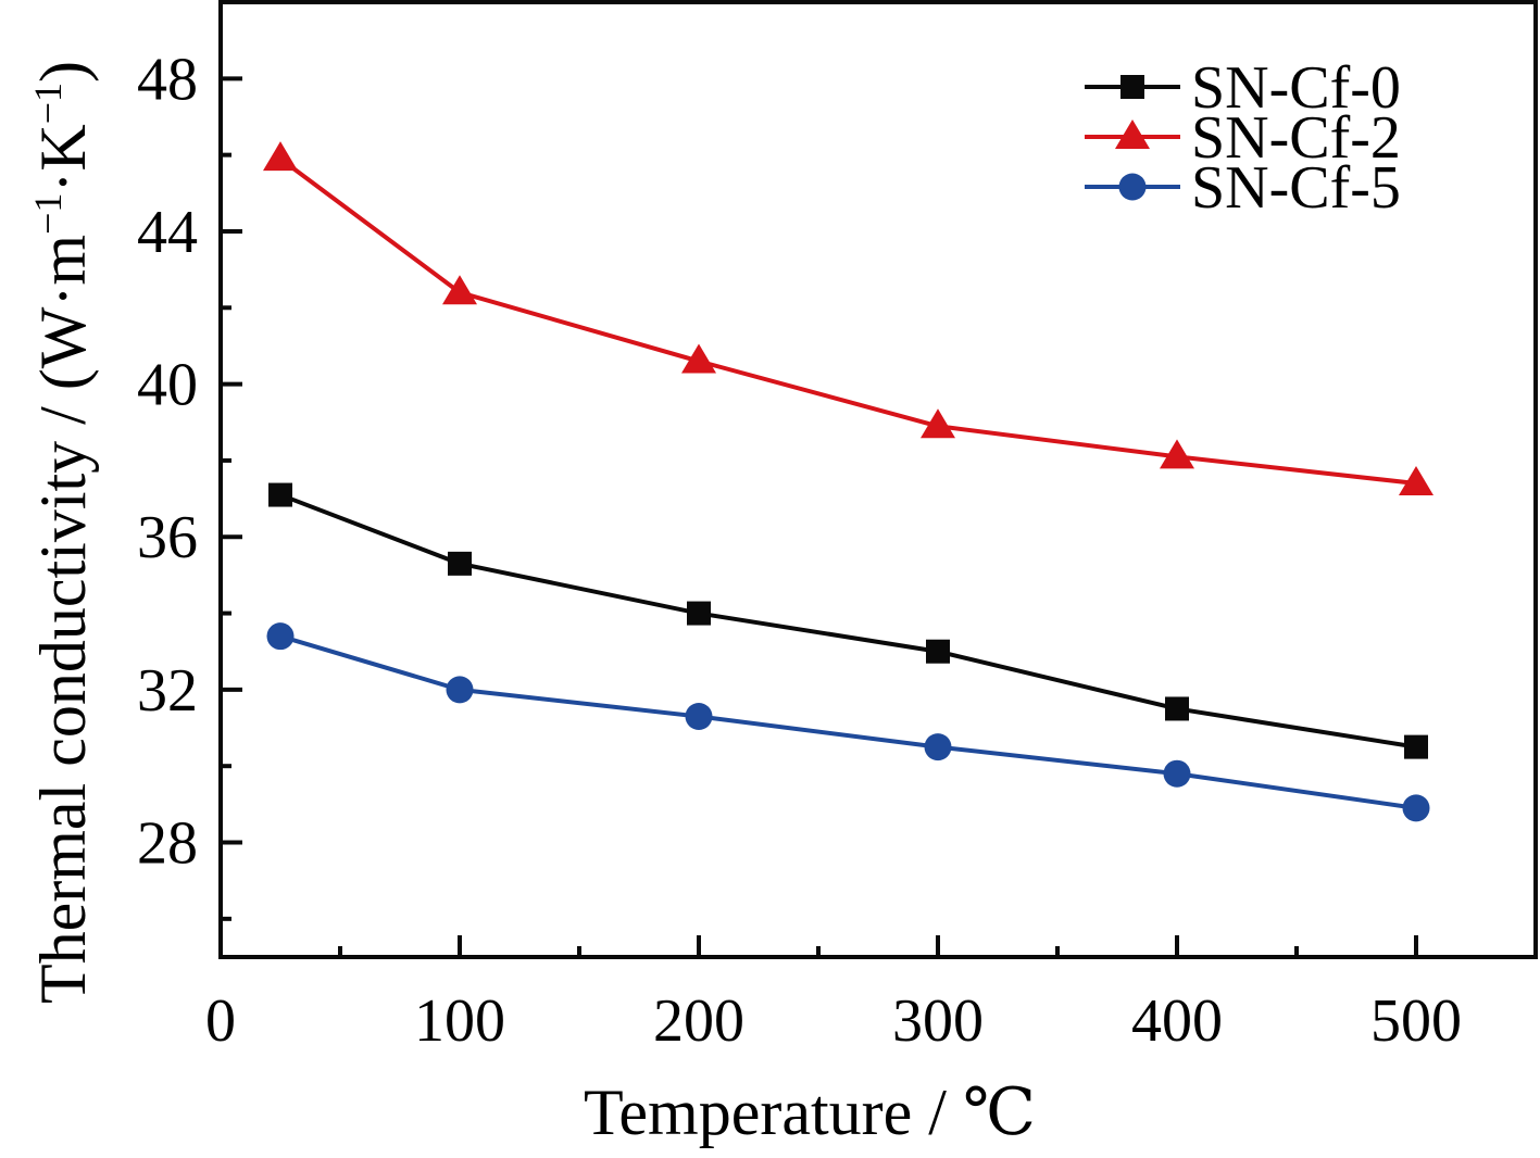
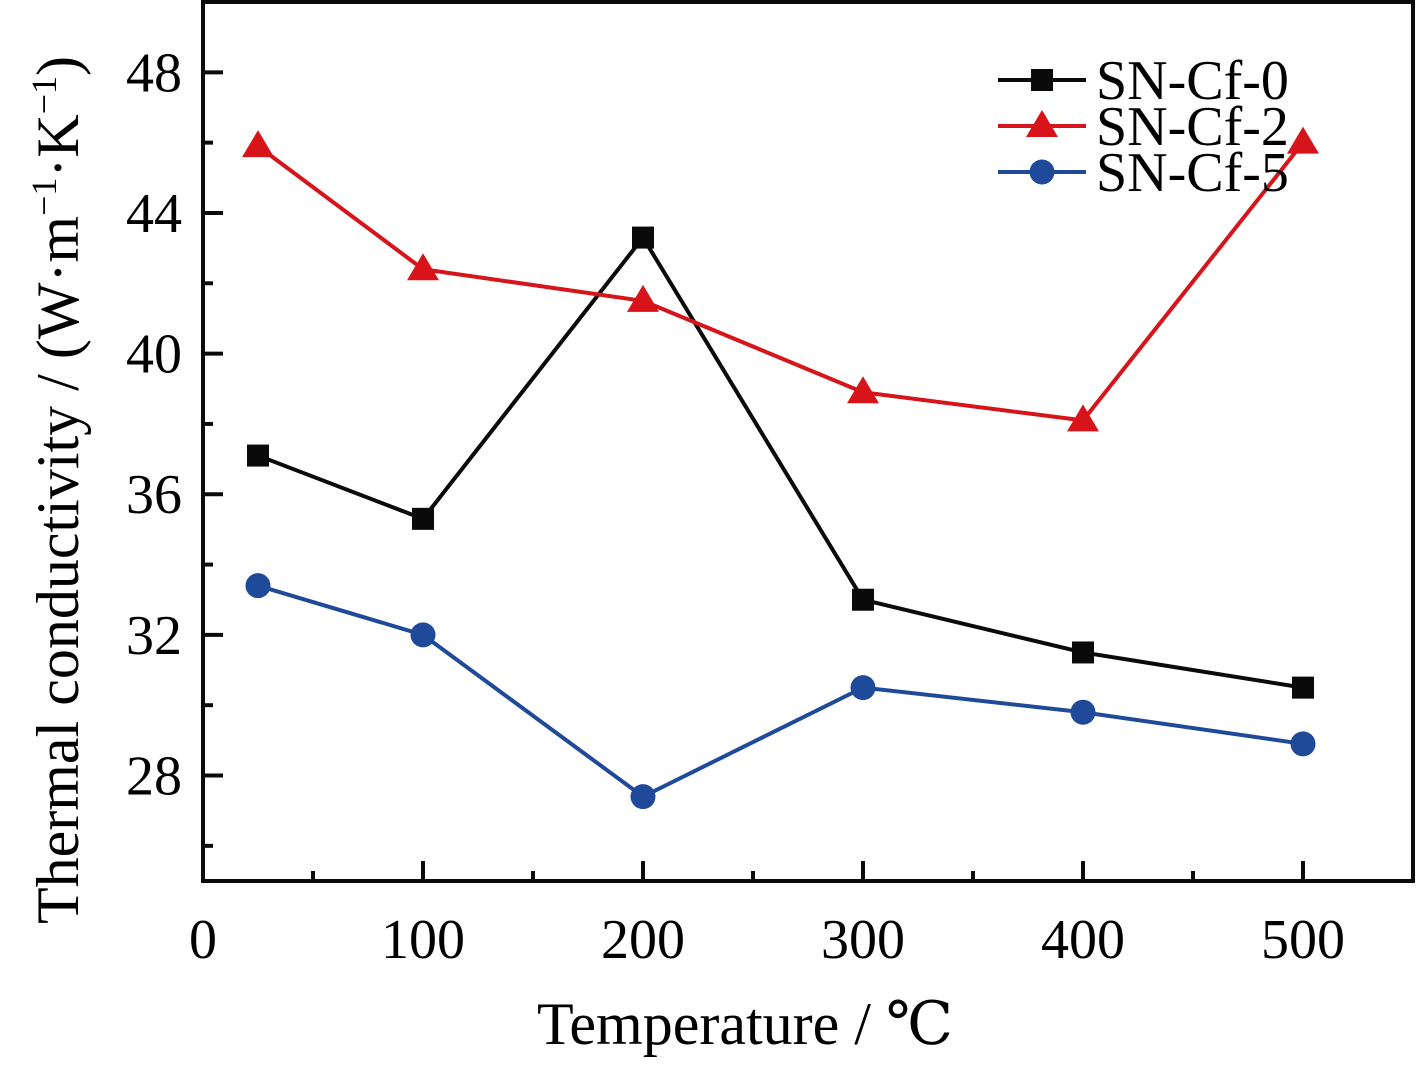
SN-Cf-0/200: 34.0 -> 43.3
SN-Cf-2/200: 40.6 -> 41.5
SN-Cf-5/200: 31.3 -> 27.4
SN-Cf-2/500: 37.4 -> 46.0
